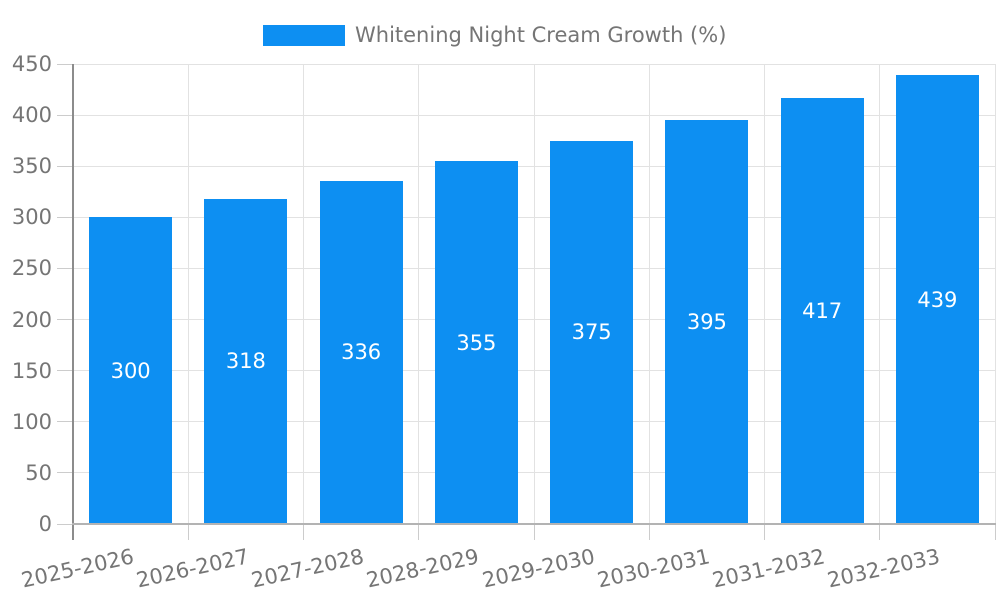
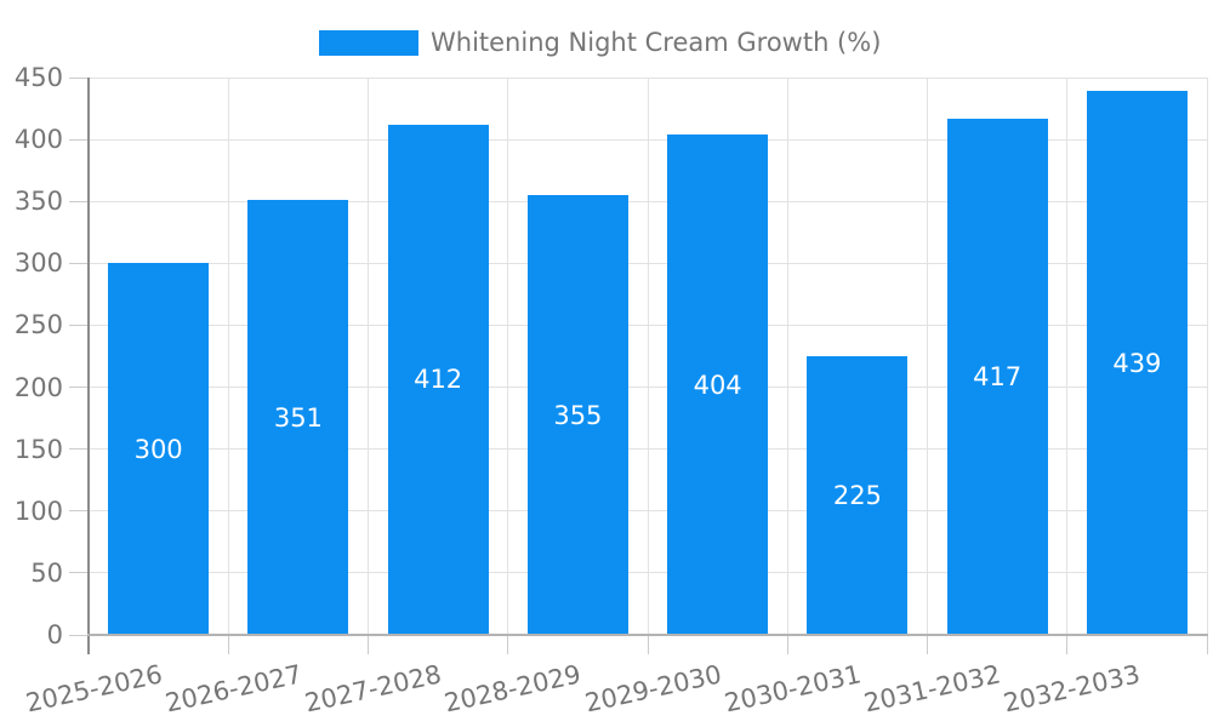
2026-2027: 318 -> 351
2027-2028: 336 -> 412
2029-2030: 375 -> 404
2030-2031: 395 -> 225
